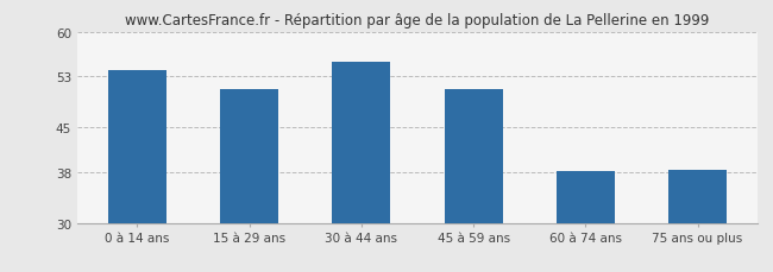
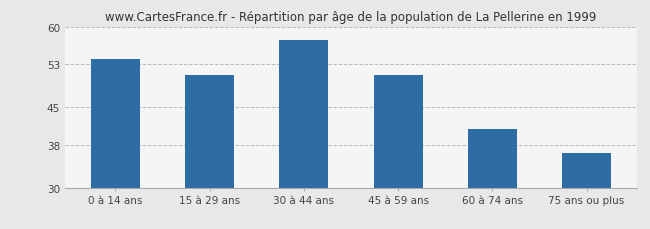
30 à 44 ans: 55.2 -> 57.5
60 à 74 ans: 38.2 -> 41.0
75 ans ou plus: 38.4 -> 36.5
